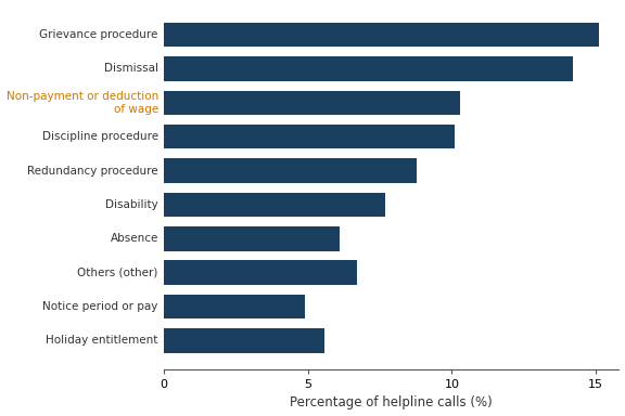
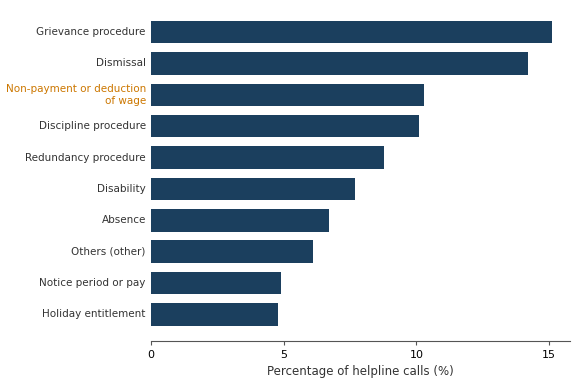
Absence: 6.1 -> 6.7
Others (other): 6.7 -> 6.1
Holiday entitlement: 5.6 -> 4.8
